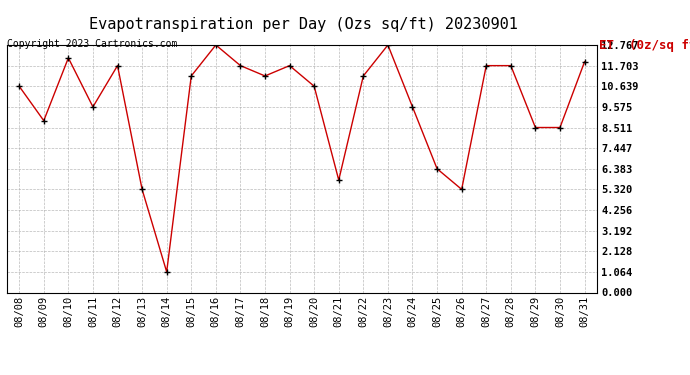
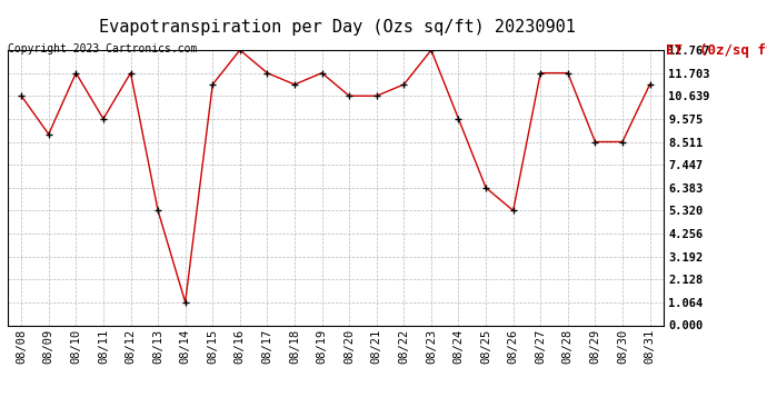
08/10: 12.1 -> 11.7
08/21: 5.8 -> 10.6
08/31: 11.9 -> 11.2
